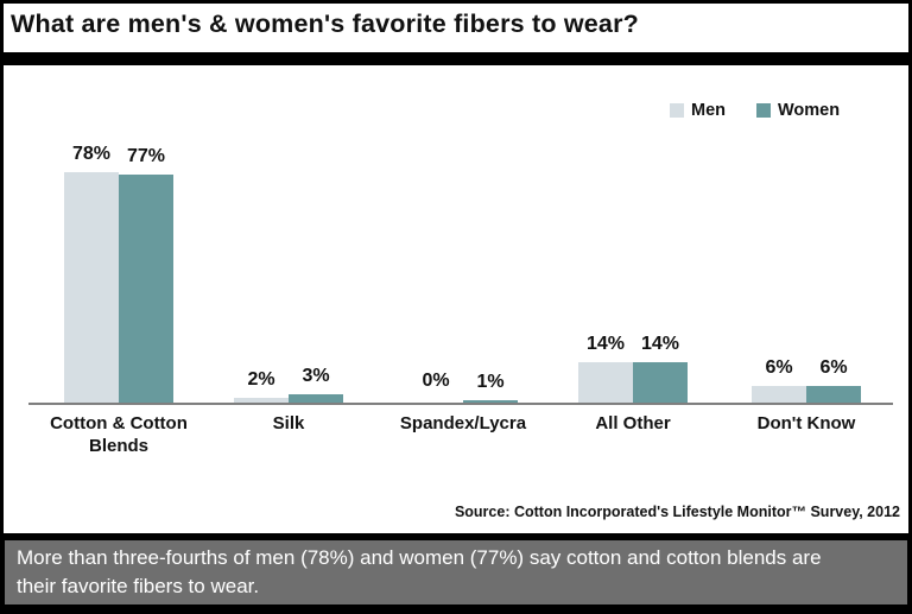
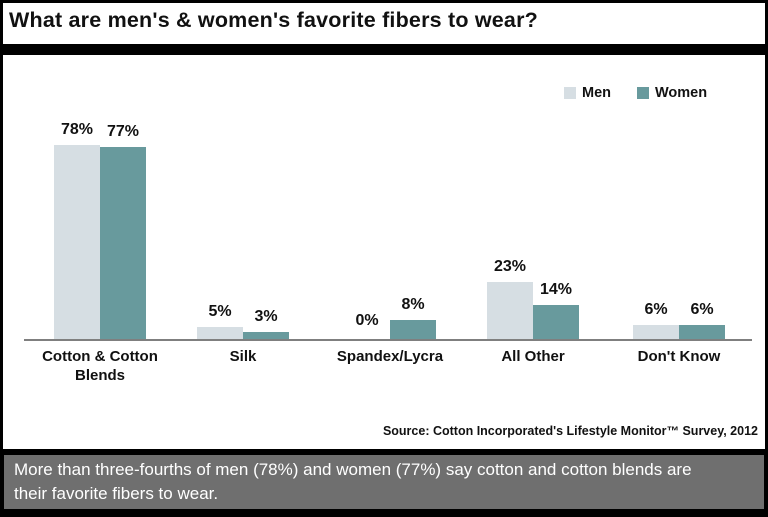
Men/Silk: 2% -> 5%
Women/Spandex/Lycra: 1% -> 8%
Men/All Other: 14% -> 23%
